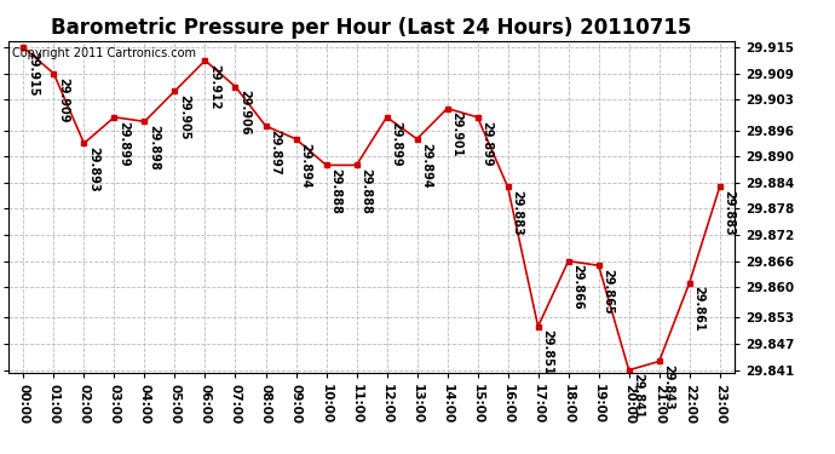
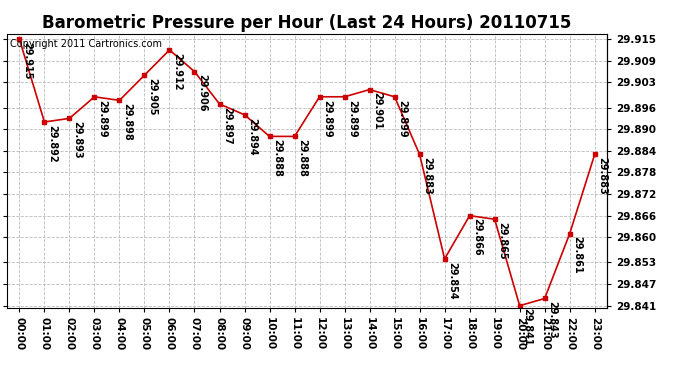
01:00: 29.909 -> 29.892
13:00: 29.894 -> 29.899
17:00: 29.851 -> 29.854
